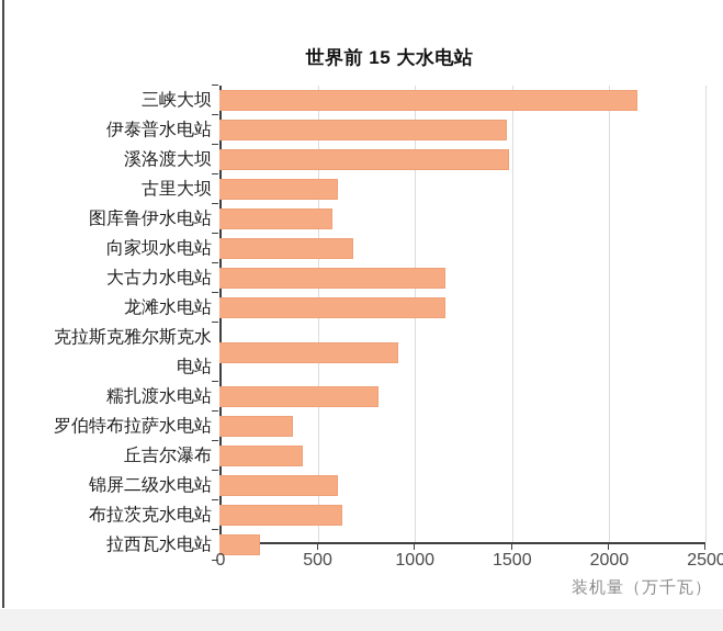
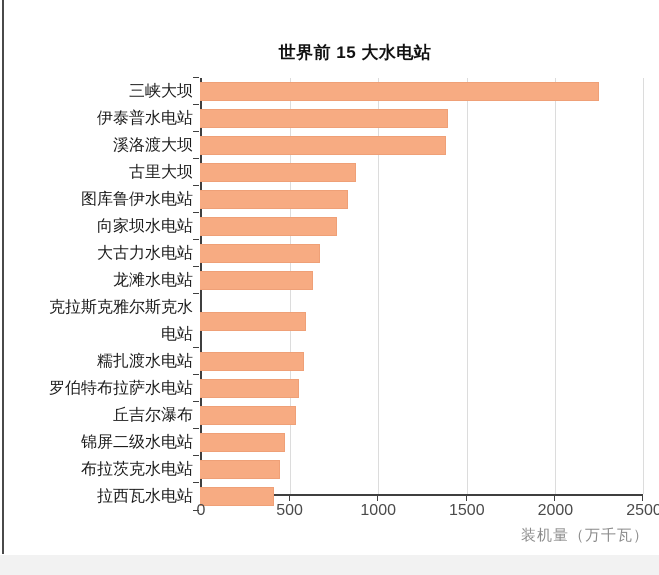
三峡大坝: 2150 -> 2250
伊泰普水电站: 1480 -> 1400
溪洛渡大坝: 1490 -> 1390
古里大坝: 610 -> 880
图库鲁伊水电站: 580 -> 840
向家坝水电站: 690 -> 780
大古力水电站: 1160 -> 680
龙滩水电站: 1160 -> 640
克拉斯克雅尔斯克水电站: 920 -> 600
糯扎渡水电站: 820 -> 580
罗伯特布拉萨水电站: 380 -> 560
丘吉尔瀑布: 430 -> 540
锦屏二级水电站: 610 -> 480
布拉茨克水电站: 630 -> 450
拉西瓦水电站: 210 -> 420
